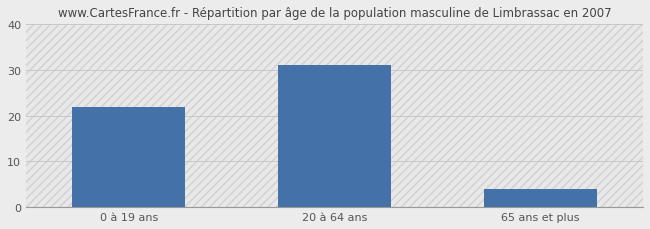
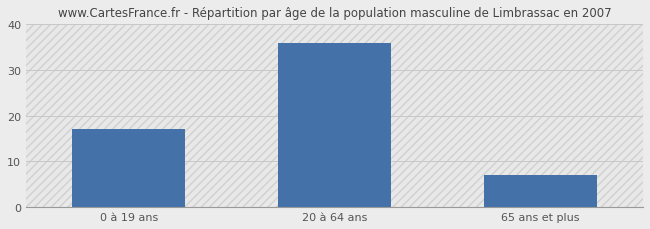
0 à 19 ans: 22 -> 17
20 à 64 ans: 31 -> 36
65 ans et plus: 4 -> 7
